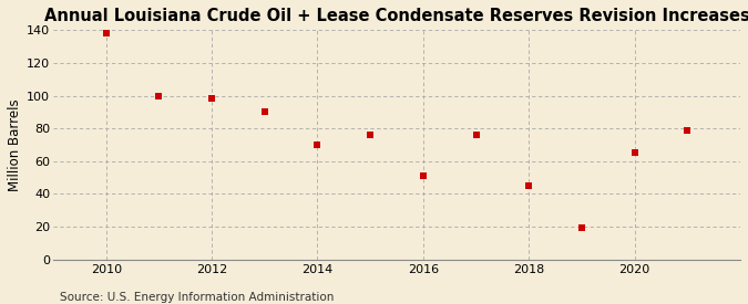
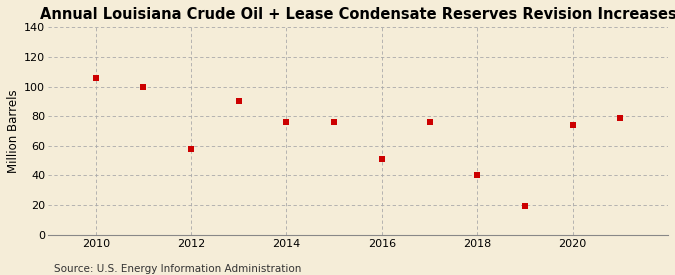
2010: 138 -> 106
2012: 98 -> 58
2014: 70 -> 76
2018: 45 -> 40
2020: 65 -> 74
